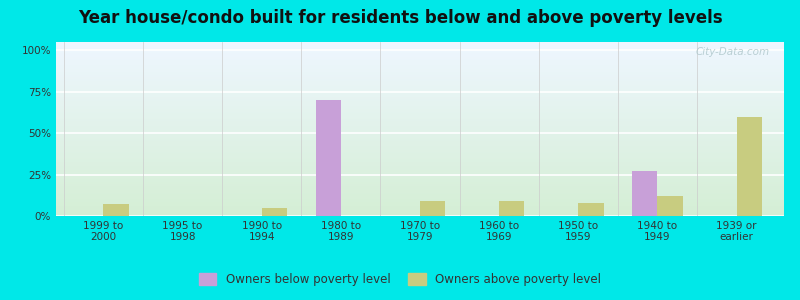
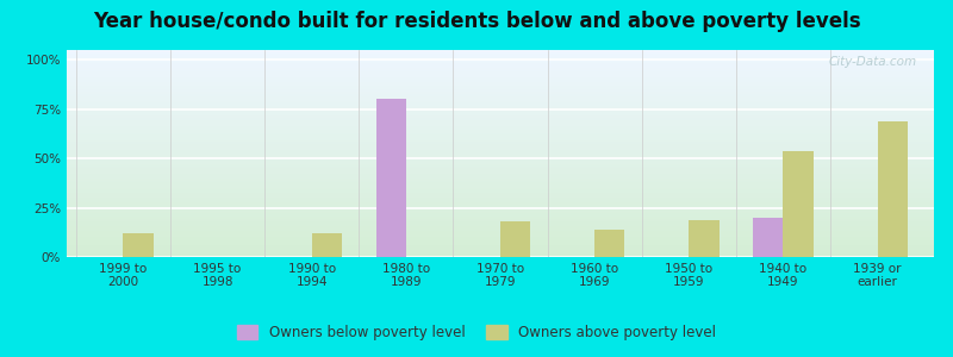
Owners above poverty level/1999 to 2000: 7% -> 12%
Owners above poverty level/1990 to 1994: 5% -> 12%
Owners below poverty level/1980 to 1989: 70% -> 80%
Owners above poverty level/1970 to 1979: 9% -> 18%
Owners above poverty level/1960 to 1969: 9% -> 14%
Owners above poverty level/1950 to 1959: 8% -> 19%
Owners below poverty level/1940 to 1949: 27% -> 20%
Owners above poverty level/1940 to 1949: 12% -> 54%
Owners above poverty level/1939 or earlier: 60% -> 69%
